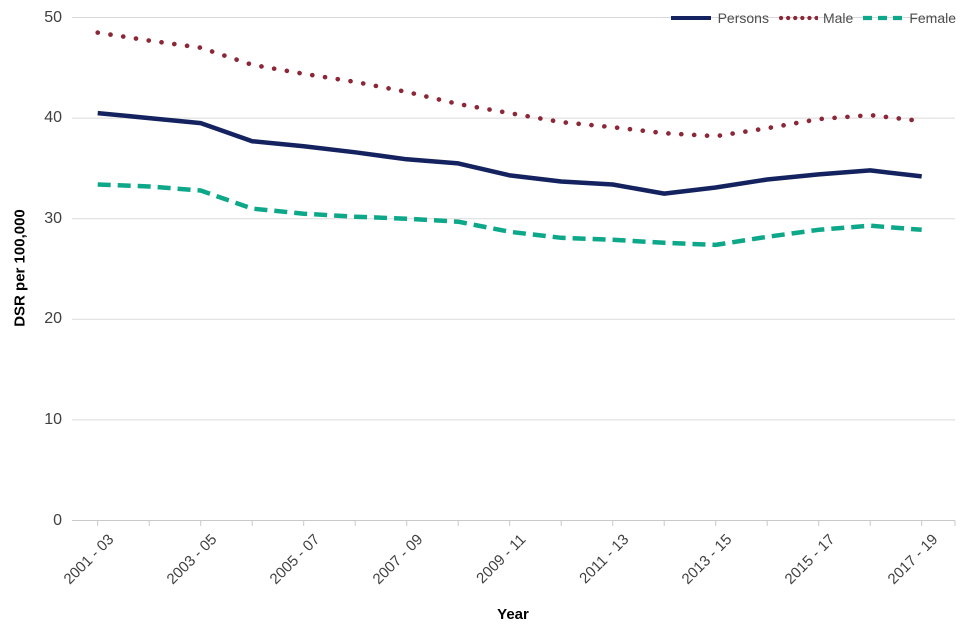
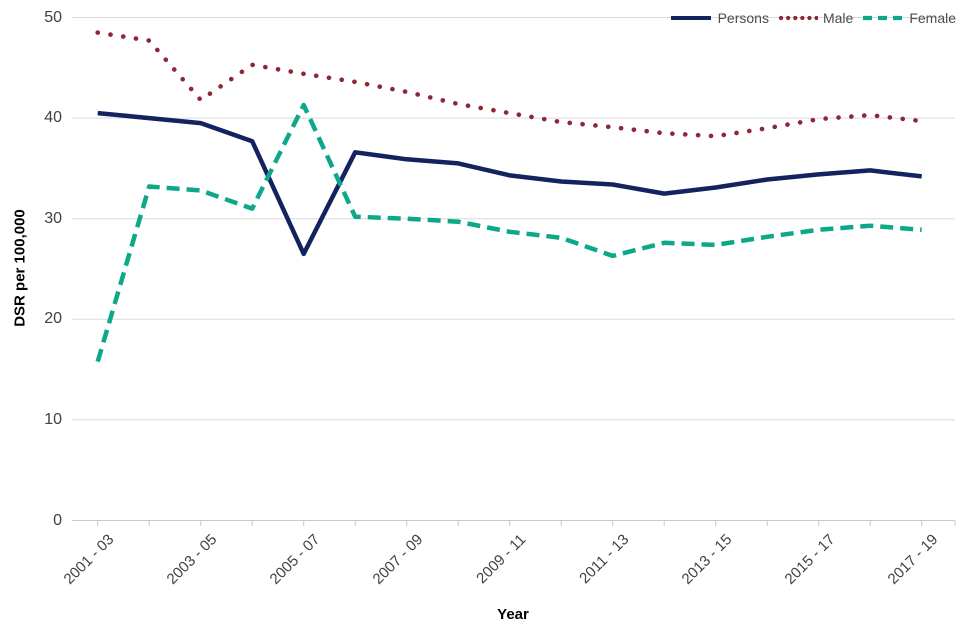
Female/2001 - 03: 33.4 -> 15.8
Male/2003 - 05: 47.0 -> 41.8
Persons/2005 - 07: 37.2 -> 26.5
Female/2005 - 07: 30.5 -> 41.3
Female/2011 - 13: 27.9 -> 26.3
